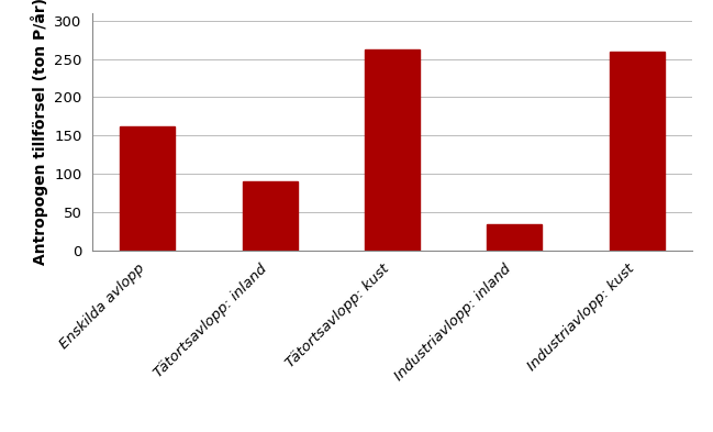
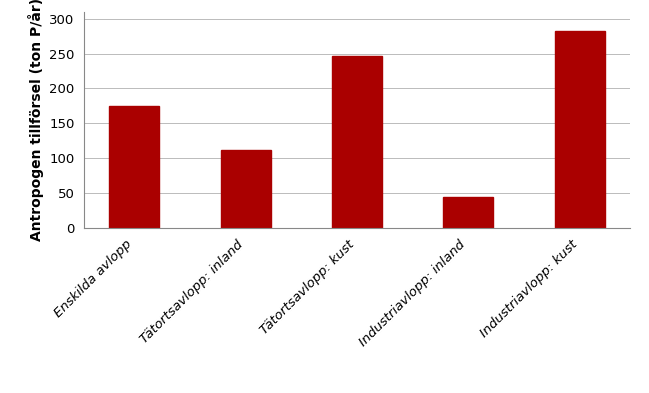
Enskilda avlopp: 162 -> 175
Tätortsavlopp: inland: 90 -> 112
Tätortsavlopp: kust: 262 -> 246
Industriavlopp: inland: 34 -> 45
Industriavlopp: kust: 260 -> 283
